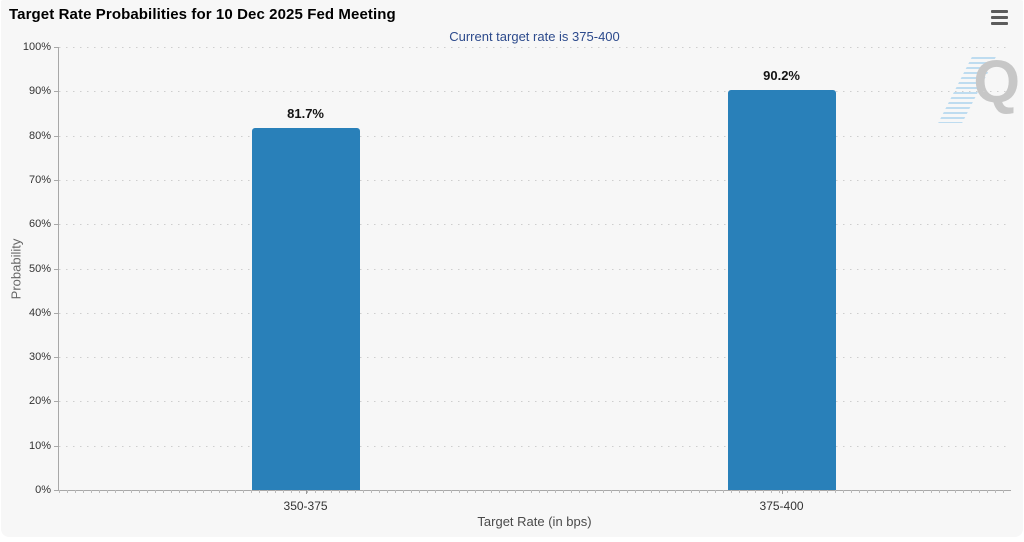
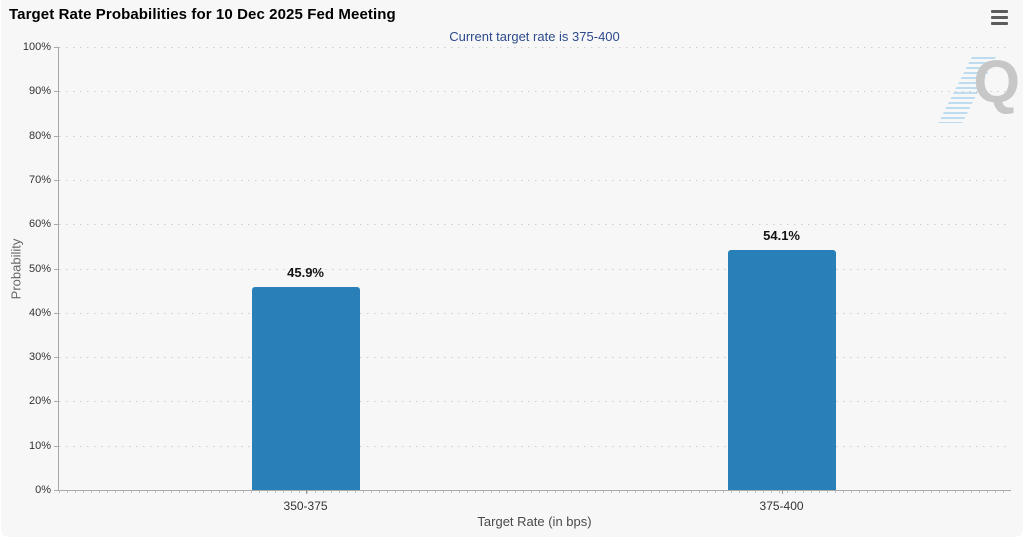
350-375: 81.7% -> 45.9%
375-400: 90.2% -> 54.1%
